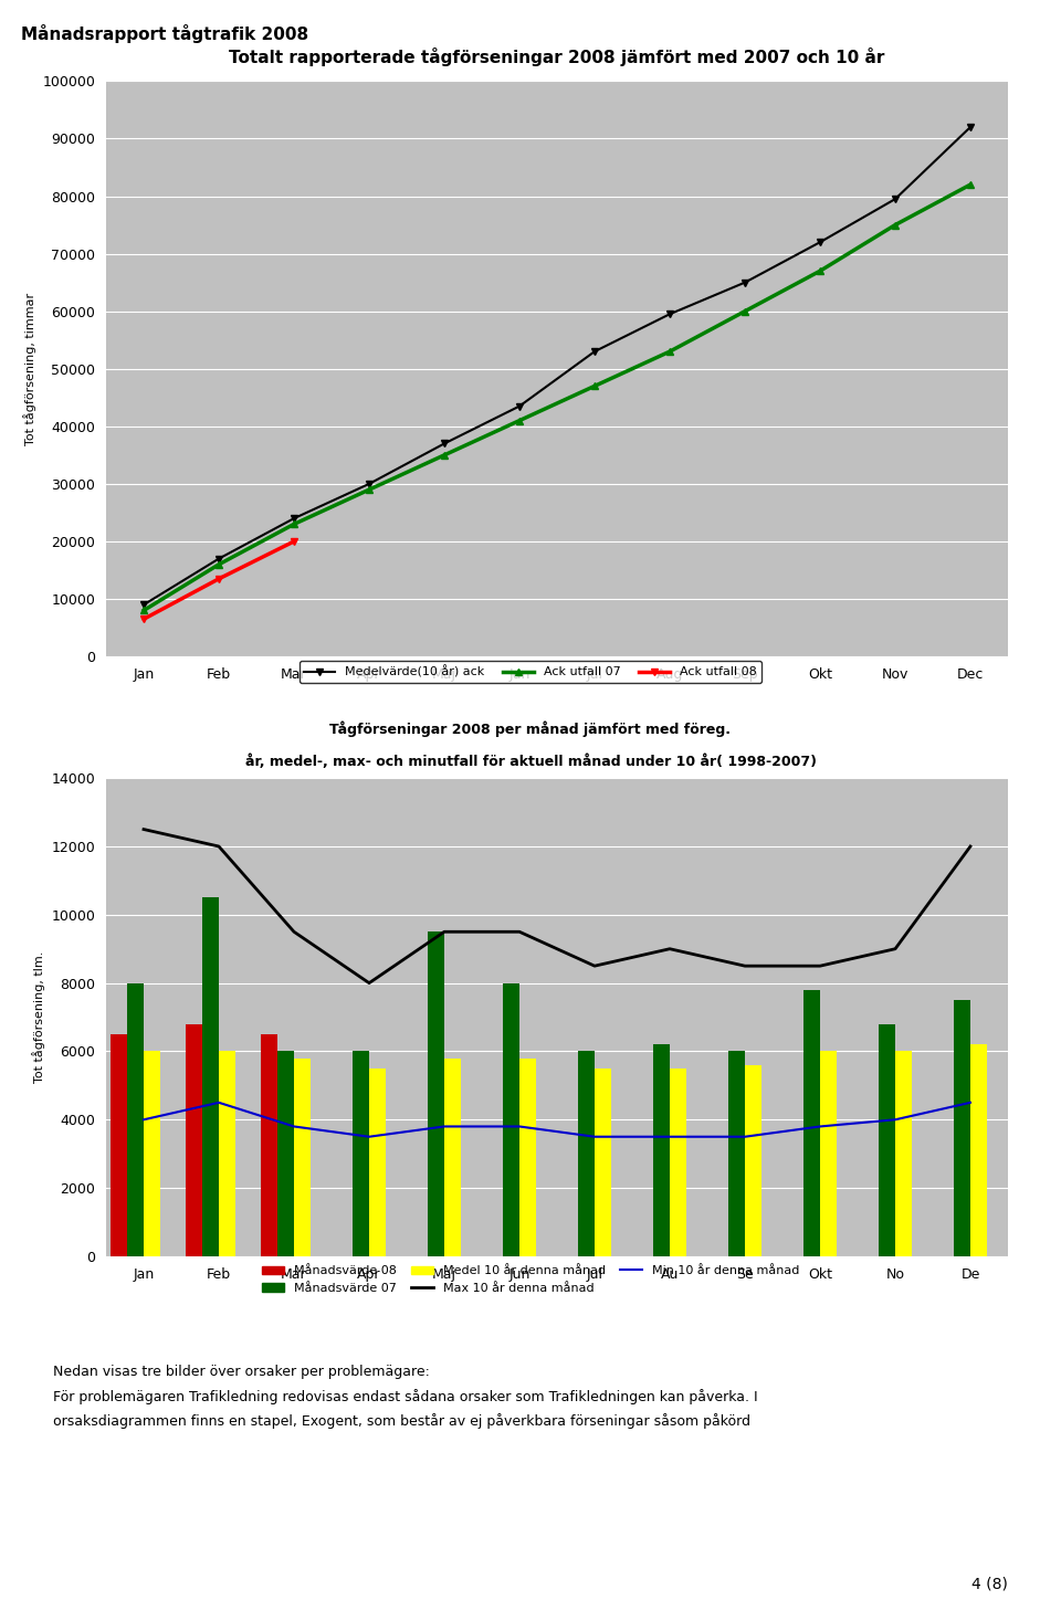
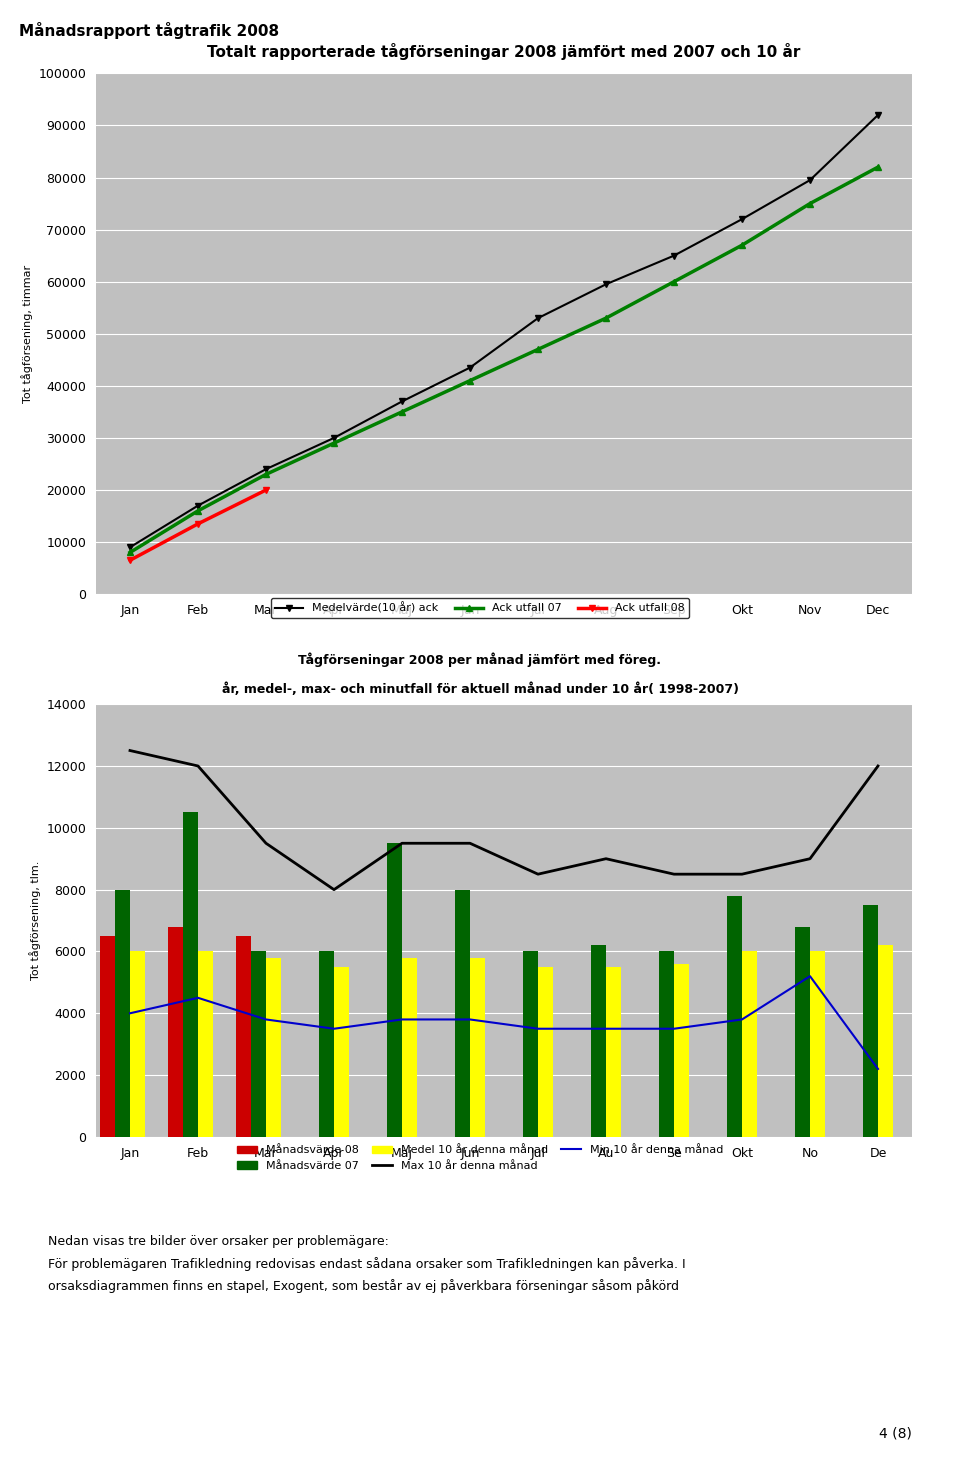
Min 10 år denna månad/No: 4000 -> 5200
Min 10 år denna månad/De: 4500 -> 2200
